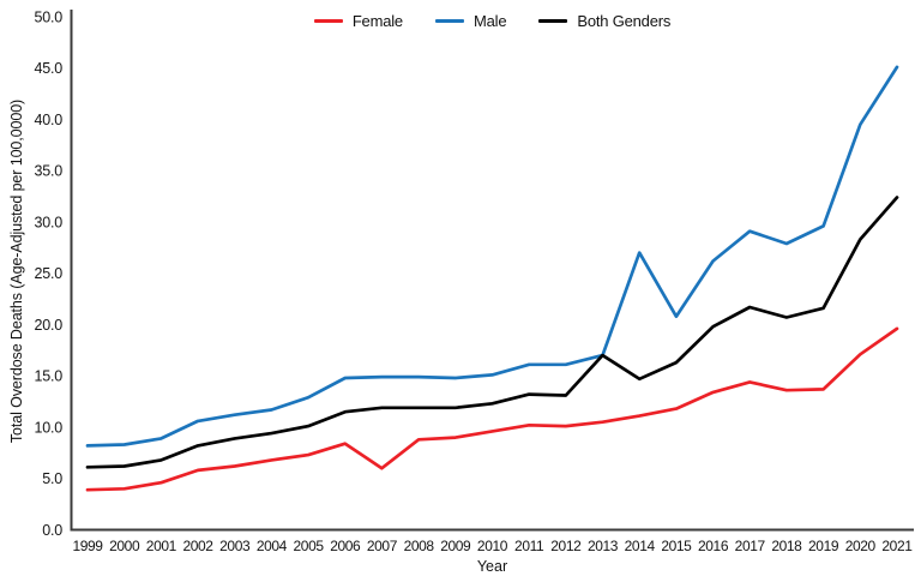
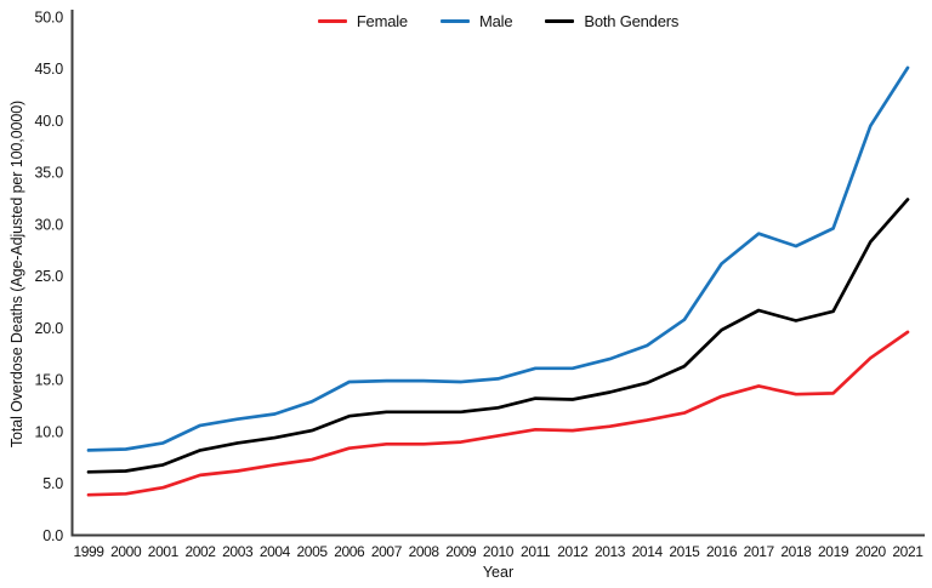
Female/2007: 6 -> 9
Both Genders/2013: 17 -> 14
Male/2014: 27 -> 18
